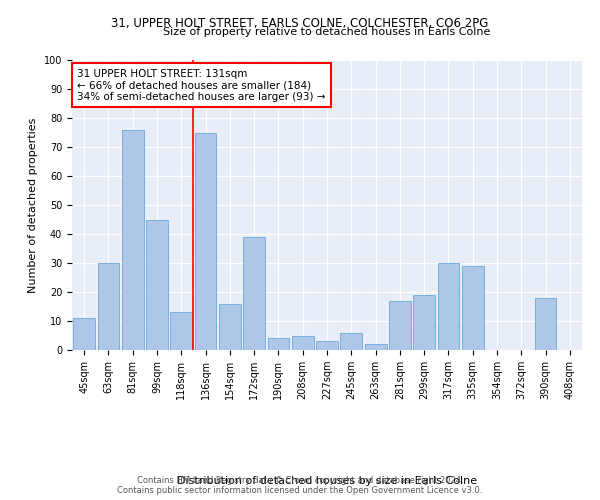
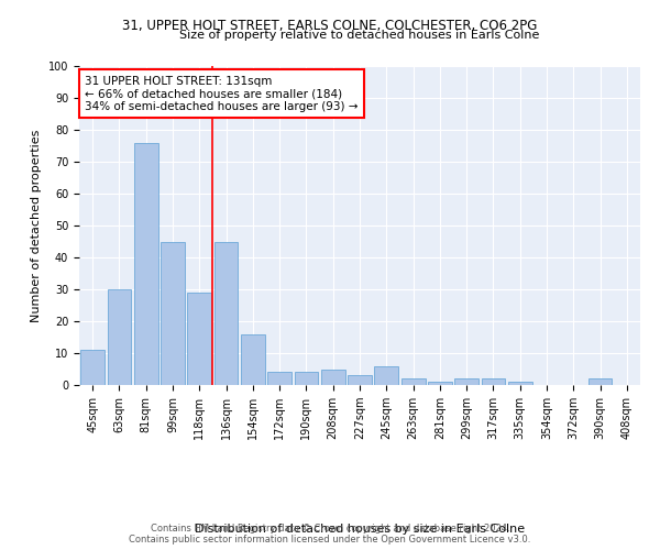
118sqm: 13 -> 29
136sqm: 75 -> 45
172sqm: 39 -> 4
281sqm: 17 -> 1
299sqm: 19 -> 2
317sqm: 30 -> 2
335sqm: 29 -> 1
390sqm: 18 -> 2
